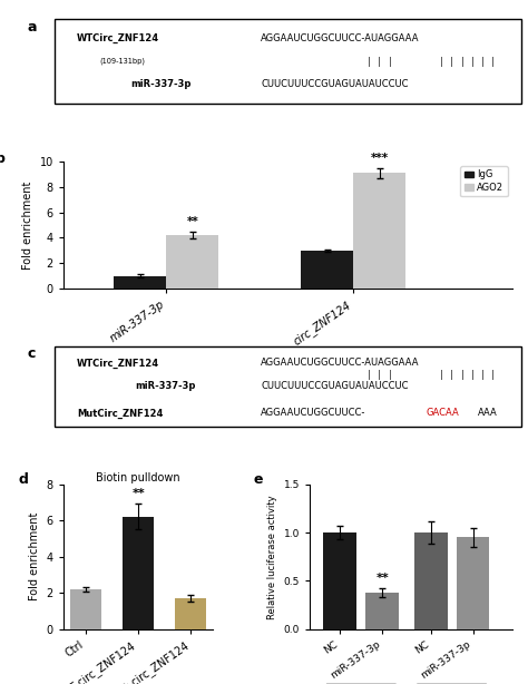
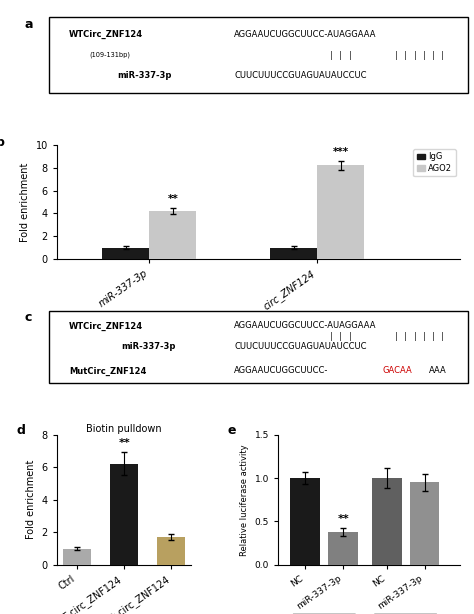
IgG/circ_ZNF124: 3 -> 1
AGO2/circ_ZNF124: 9.1 -> 8.2
Biotin pulldown/Ctrl: 2.2 -> 1.0
